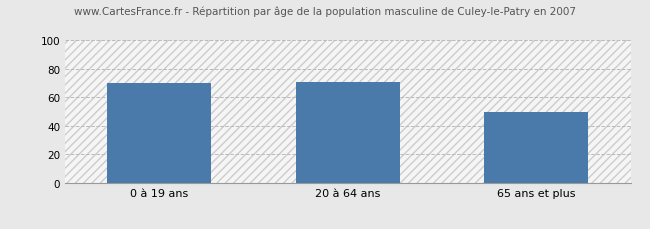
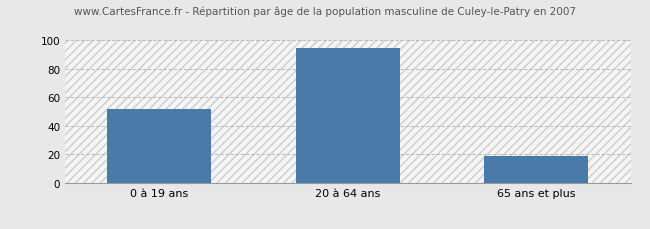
0 à 19 ans: 70 -> 52
20 à 64 ans: 71 -> 95
65 ans et plus: 50 -> 19
